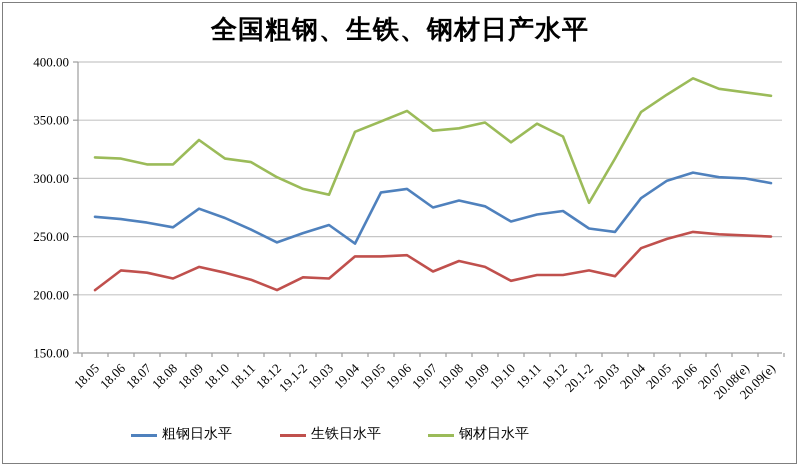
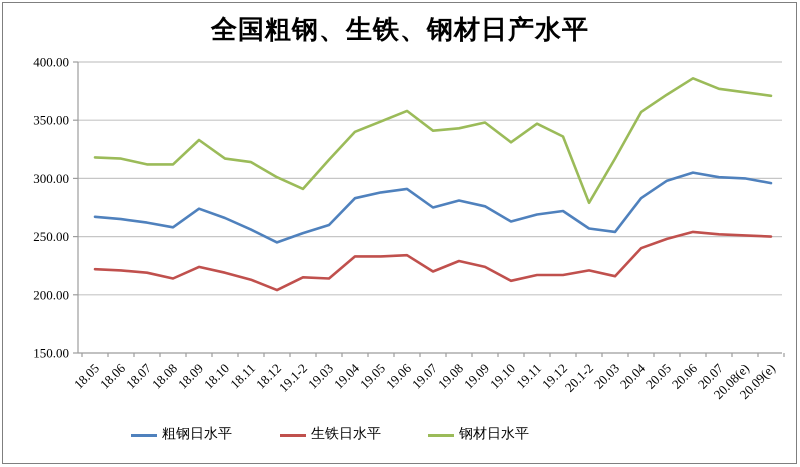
生铁日水平/18.05: 204 -> 222
钢材日水平/19.03: 286 -> 316
粗钢日水平/19.04: 244 -> 283
